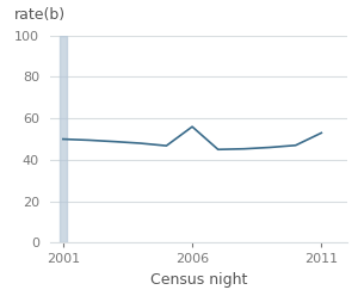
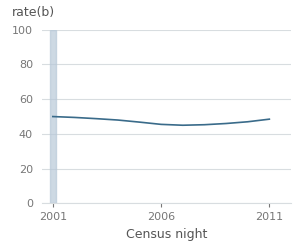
2006: 56 -> 46
2011: 53 -> 48
